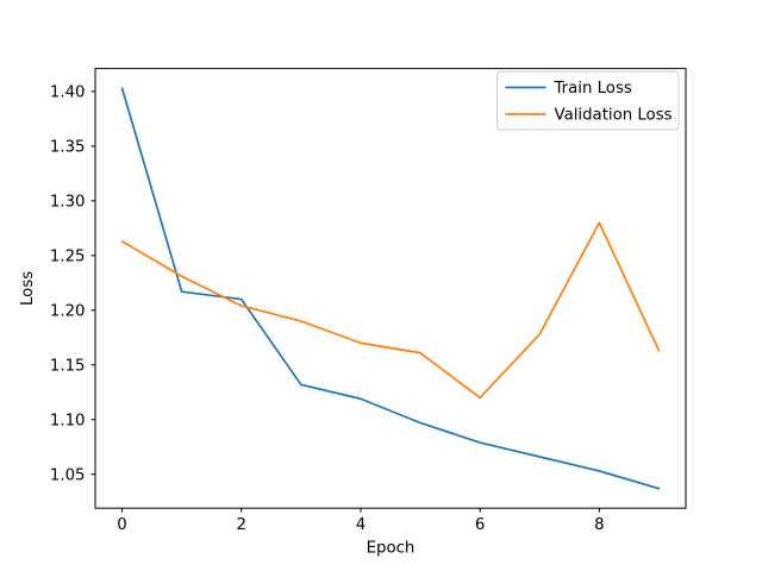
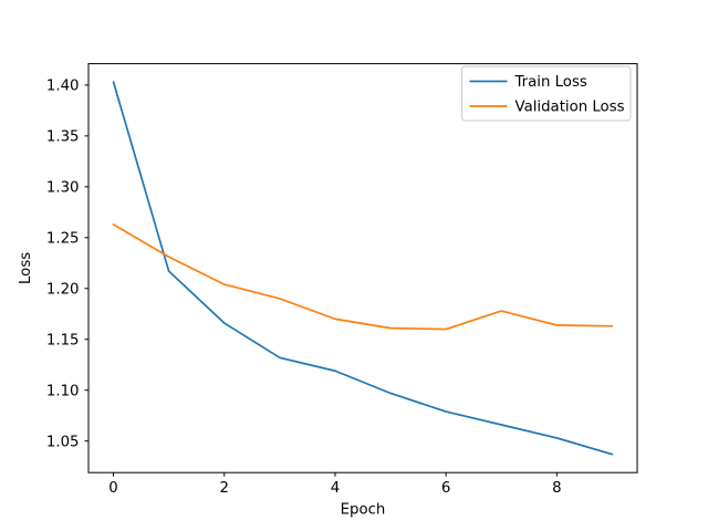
Train Loss/2: 1.21 -> 1.17
Validation Loss/6: 1.12 -> 1.16
Validation Loss/8: 1.28 -> 1.16
